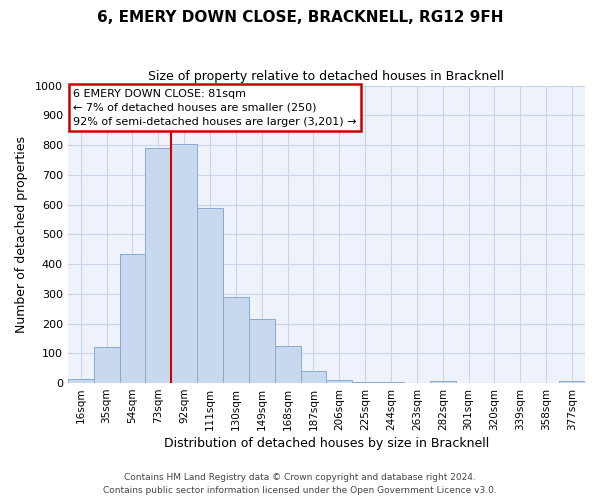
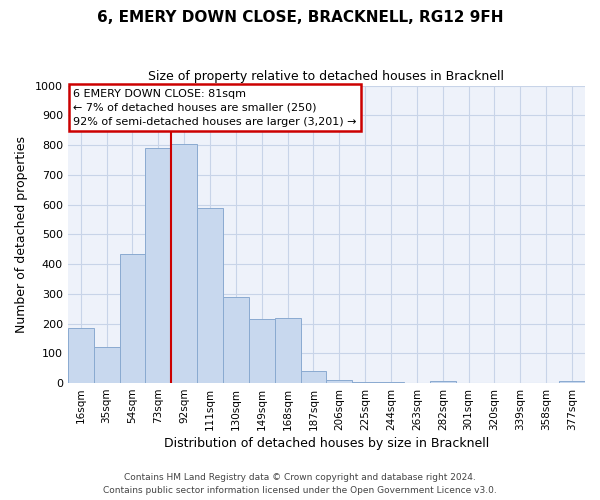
16sqm: 15 -> 185
168sqm: 125 -> 220
